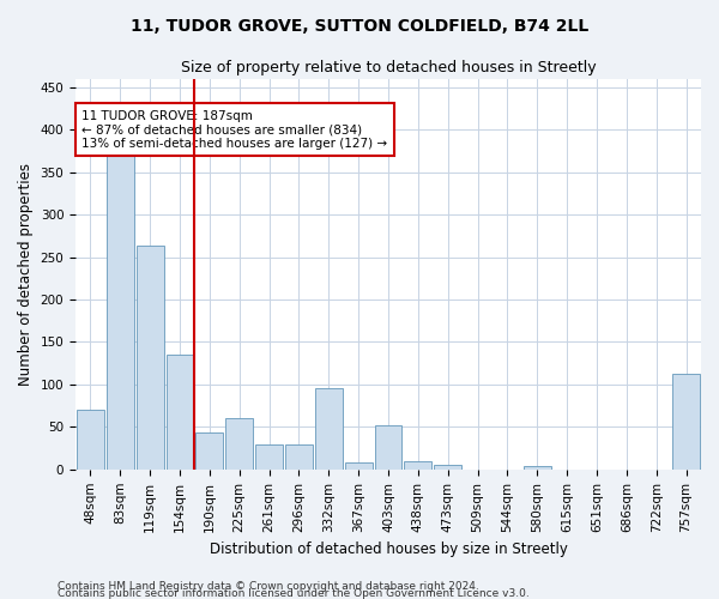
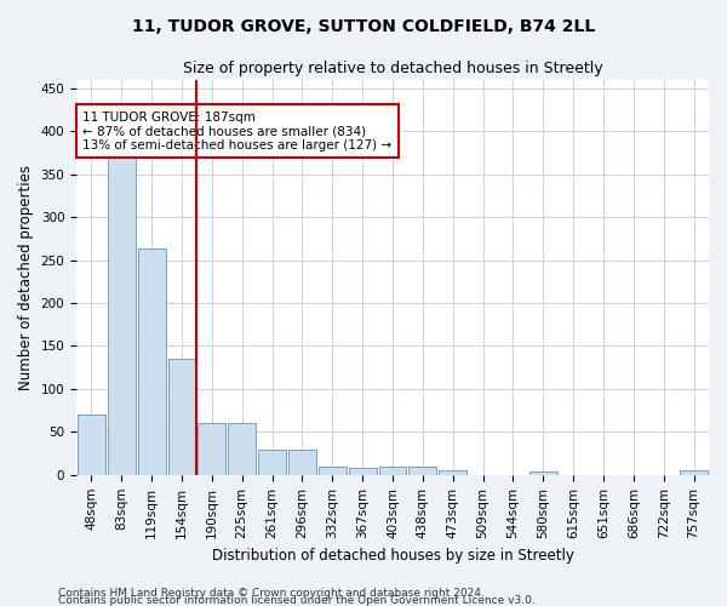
190sqm: 44 -> 60
332sqm: 96 -> 10
403sqm: 52 -> 10
757sqm: 112 -> 5
